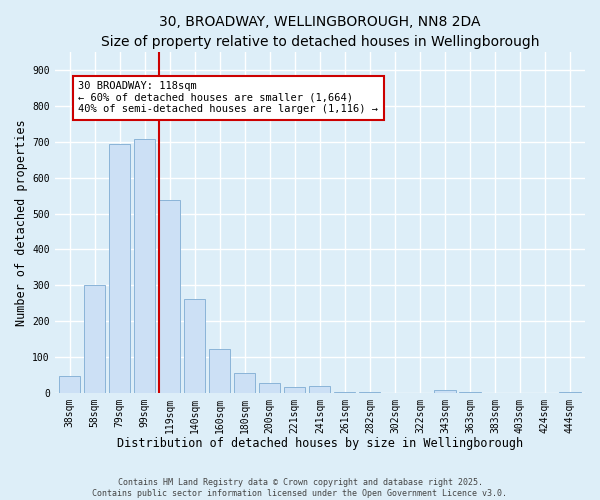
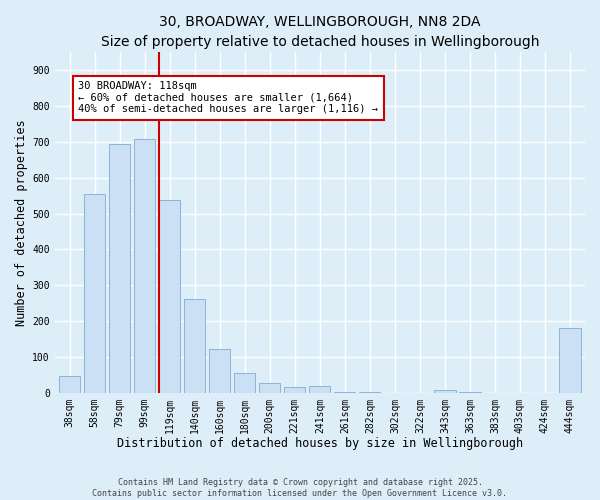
58sqm: 300 -> 555
444sqm: 1 -> 180
